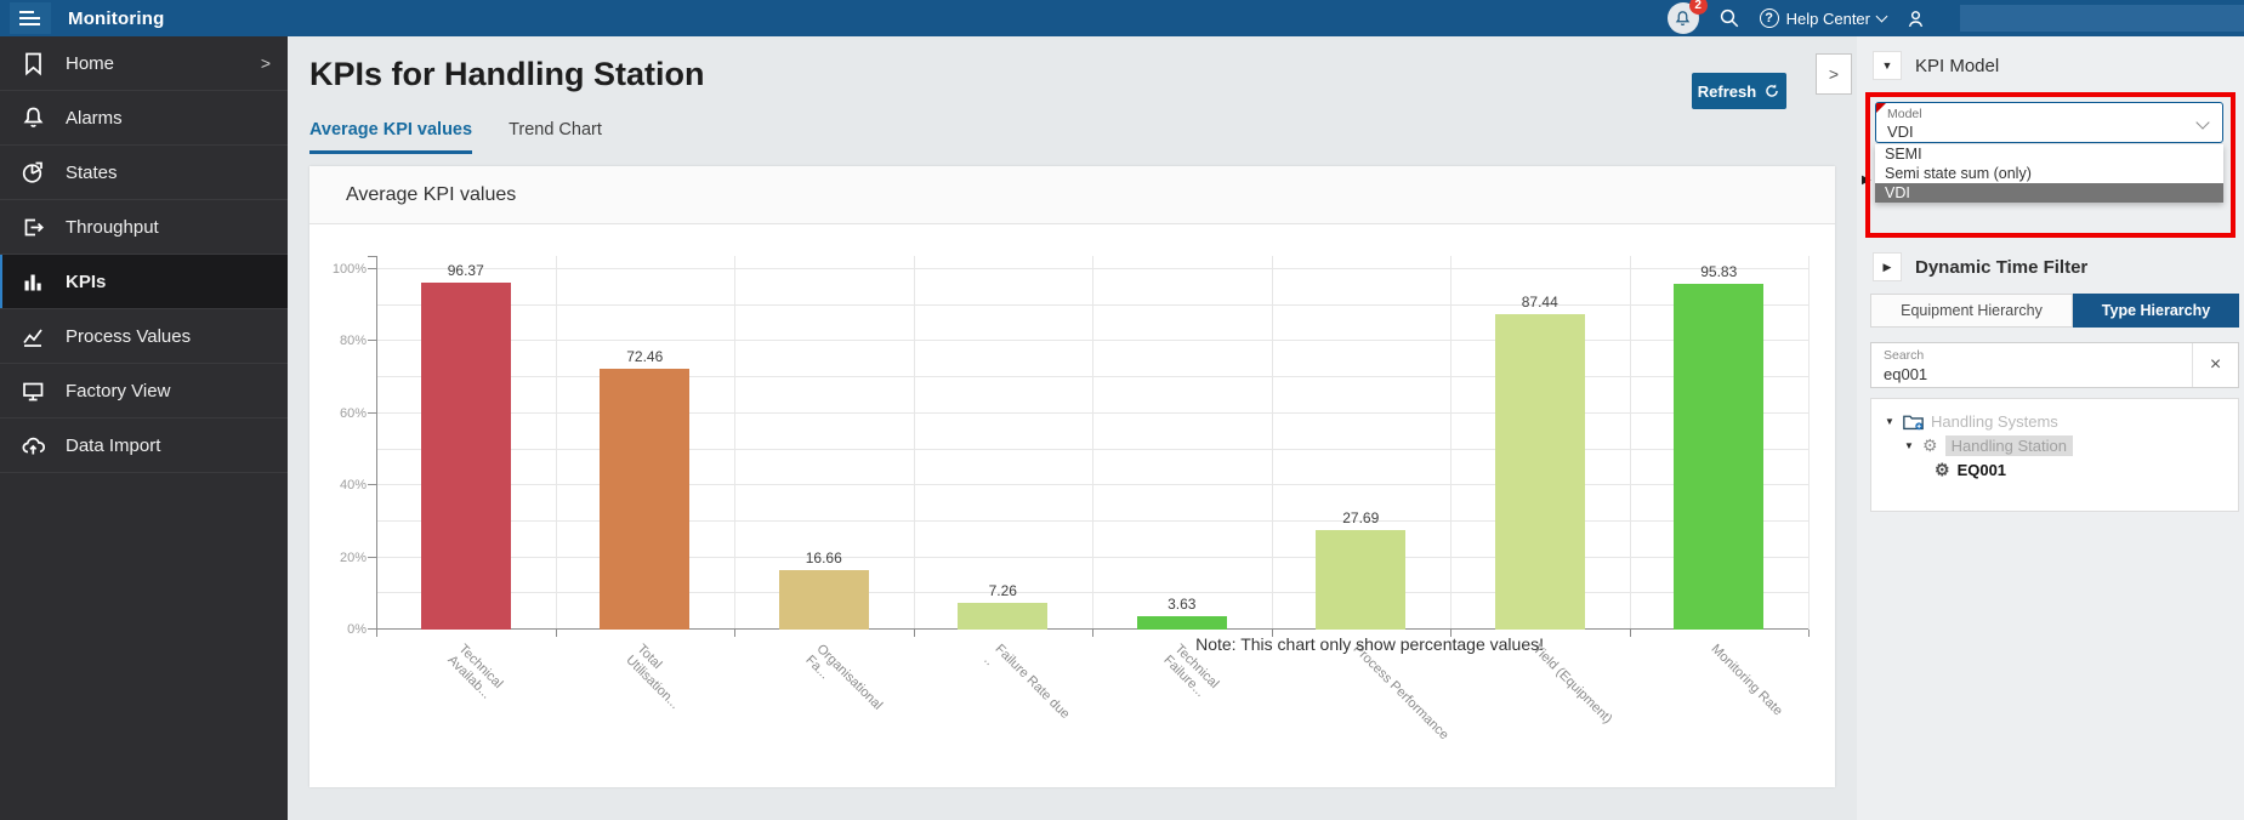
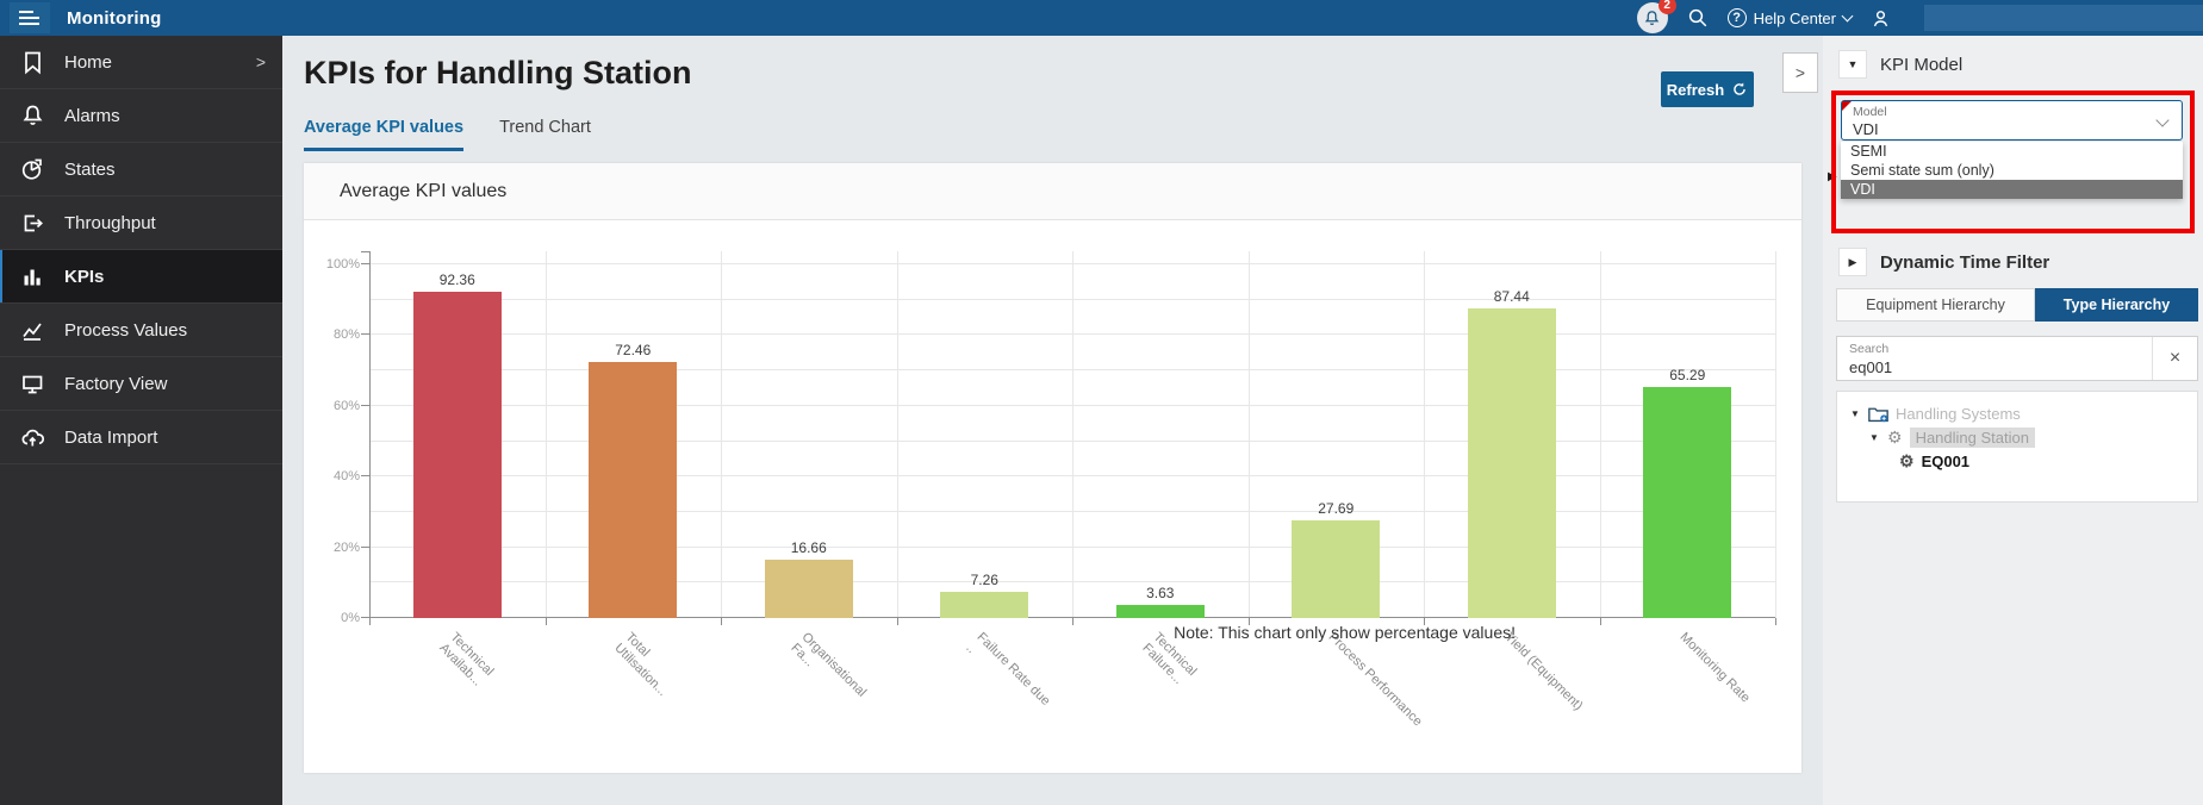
Technical Availab...: 96.37 -> 92.36
Monitoring Rate: 95.83 -> 65.29
